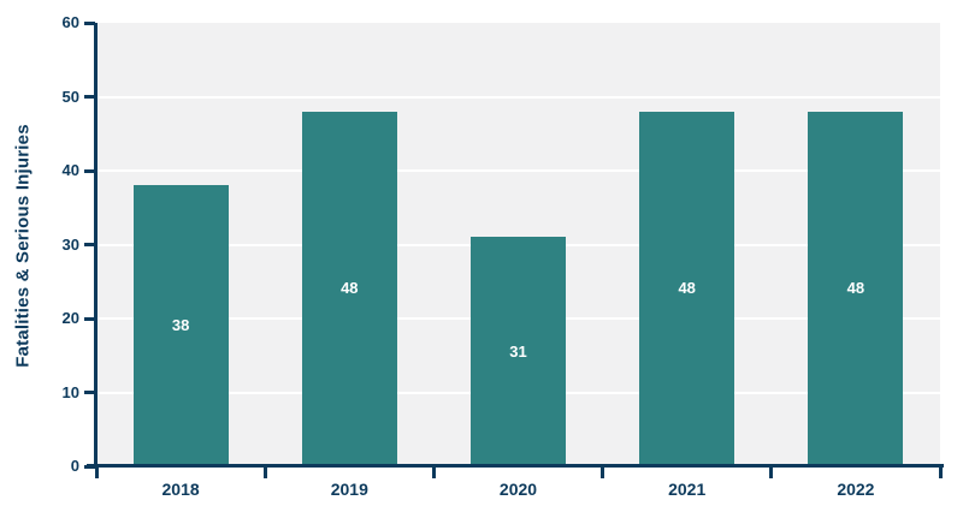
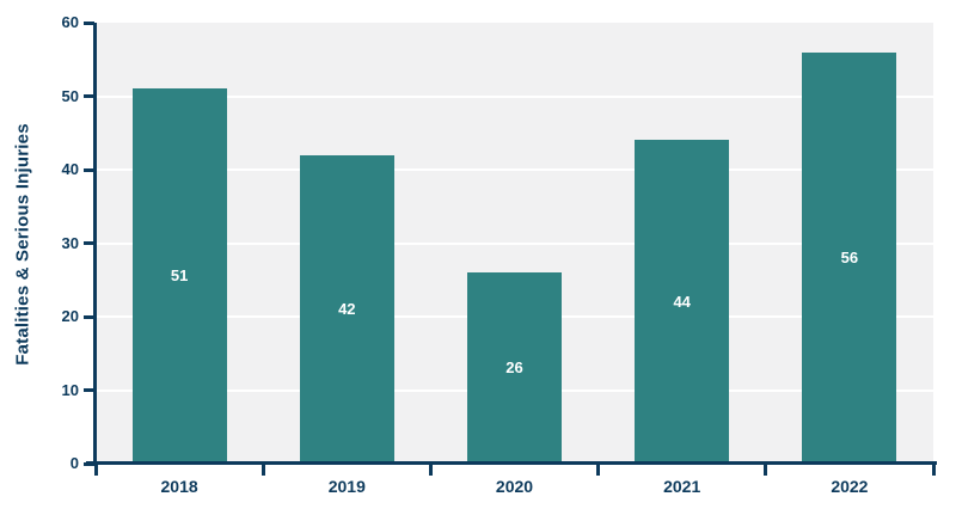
2018: 38 -> 51
2019: 48 -> 42
2020: 31 -> 26
2021: 48 -> 44
2022: 48 -> 56
